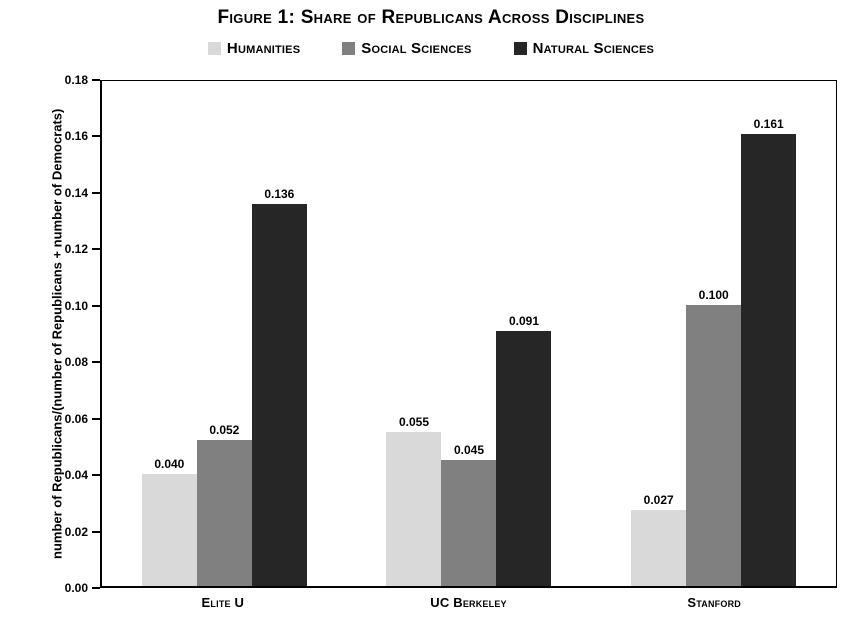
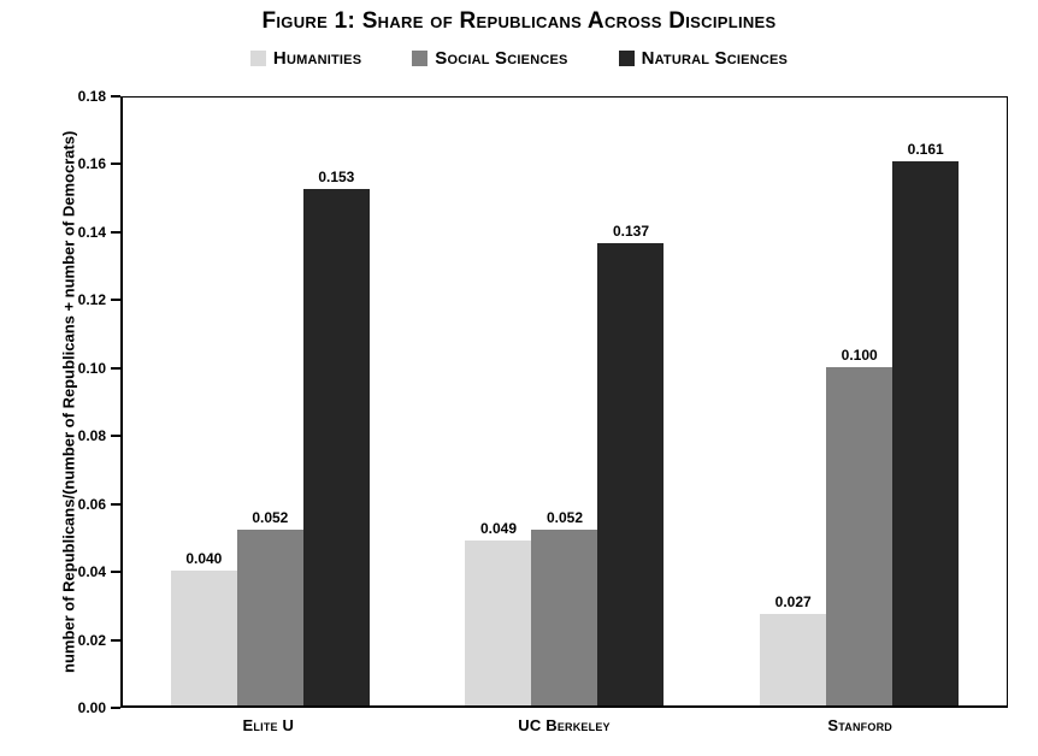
Natural Sciences/Elite U: 0.136 -> 0.153
Humanities/UC Berkeley: 0.055 -> 0.049
Social Sciences/UC Berkeley: 0.045 -> 0.052
Natural Sciences/UC Berkeley: 0.091 -> 0.137
